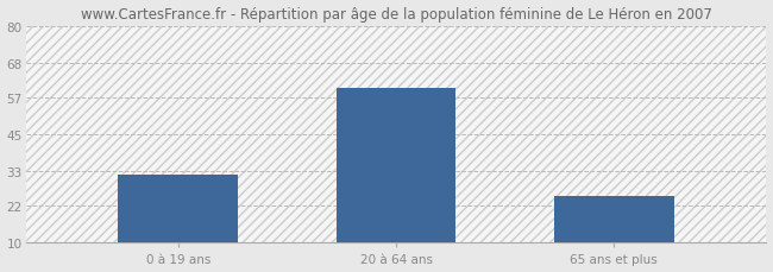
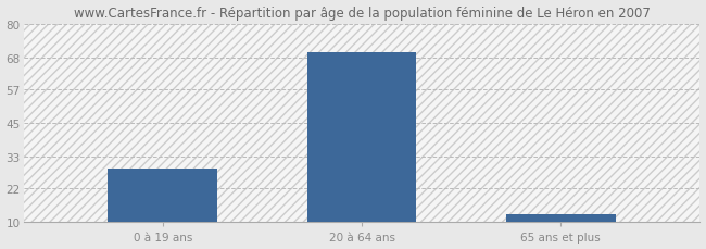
0 à 19 ans: 32 -> 29
20 à 64 ans: 60 -> 70
65 ans et plus: 25 -> 13
